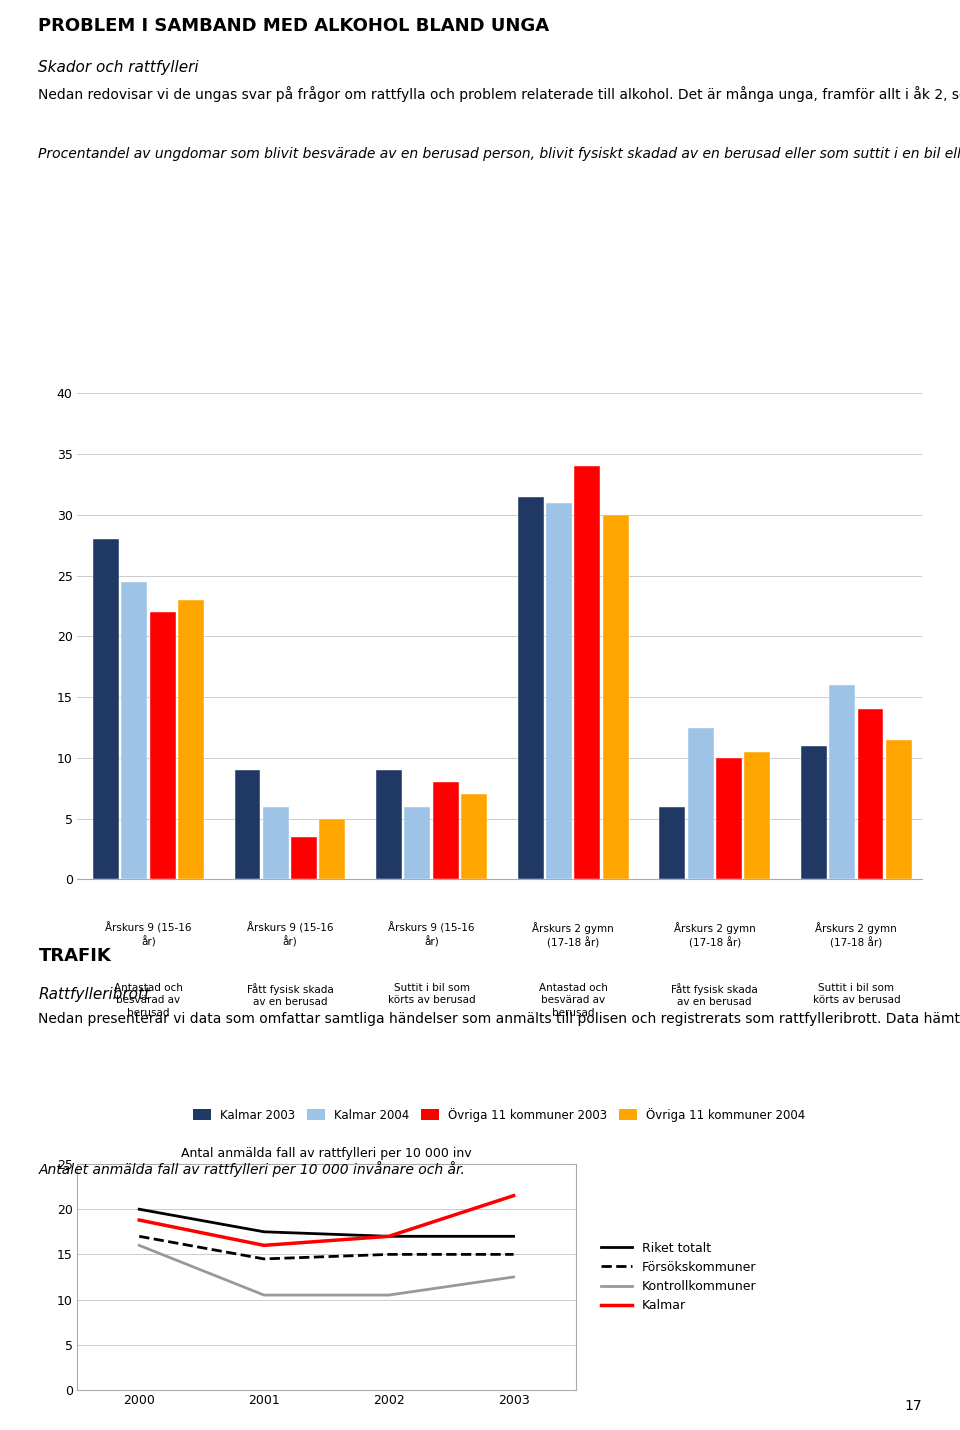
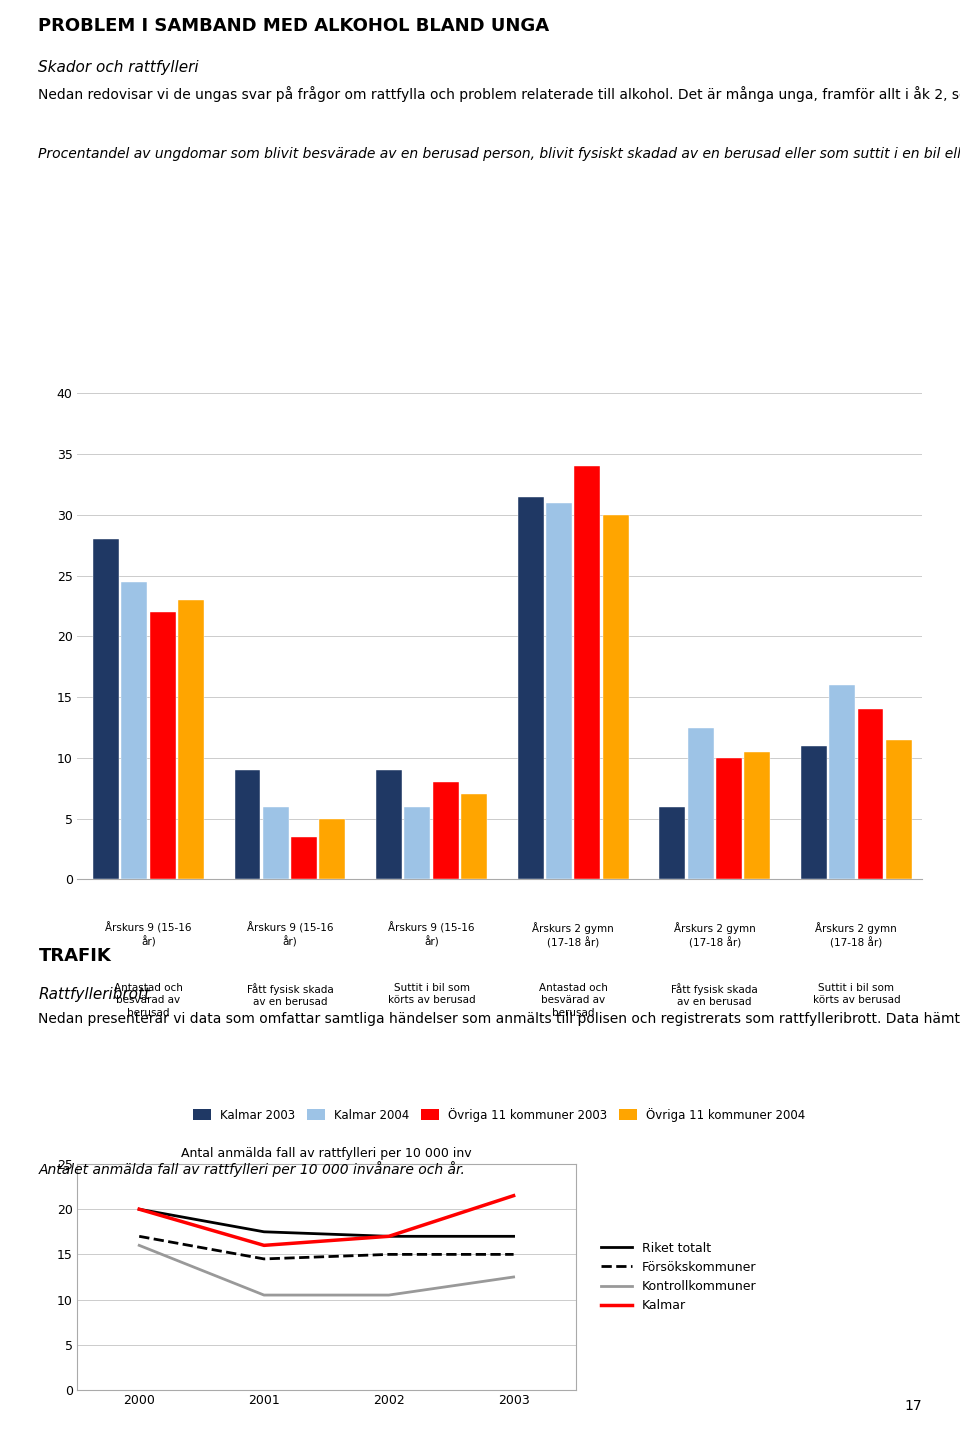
Antal anmälda fall av rattfylleri per 10 000 inv/Kalmar/2000: 18.8 -> 20.0
